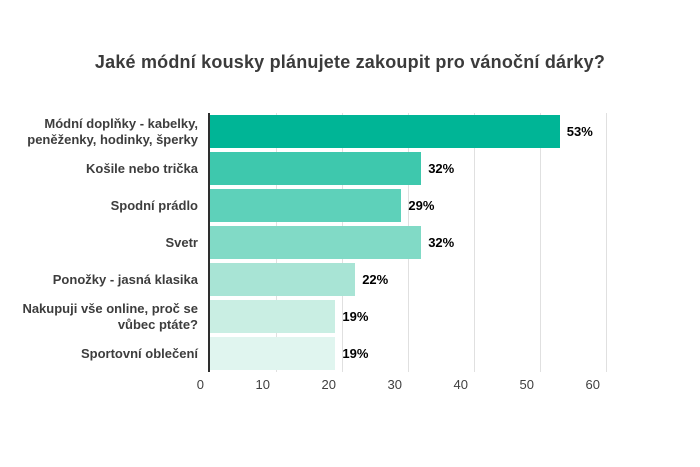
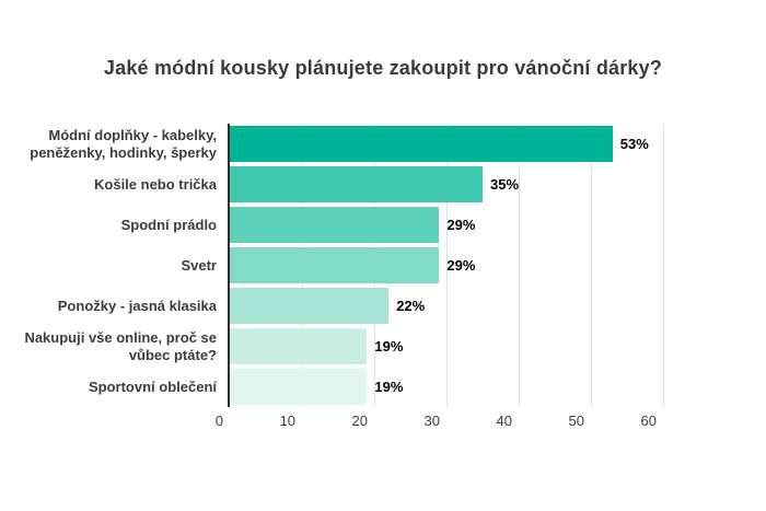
Košile nebo trička: 32% -> 35%
Svetr: 32% -> 29%
